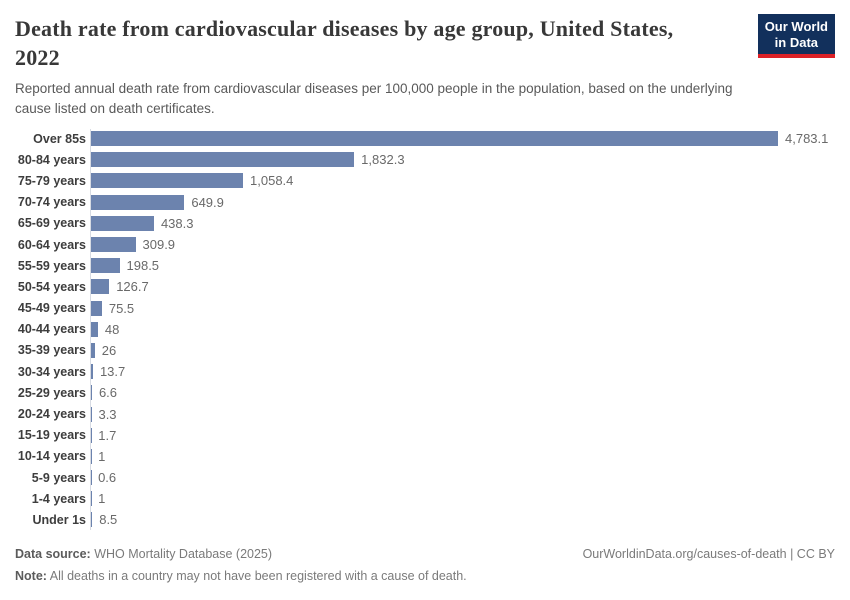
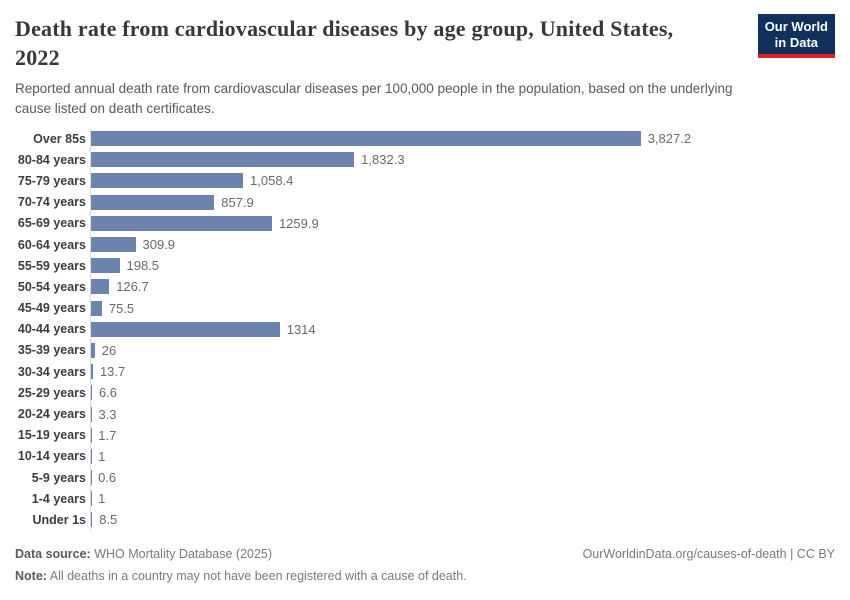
Over 85s: 4,783.1 -> 3,827.2
70-74 years: 649.9 -> 857.9
65-69 years: 438.3 -> 1259.9
40-44 years: 48 -> 1314
